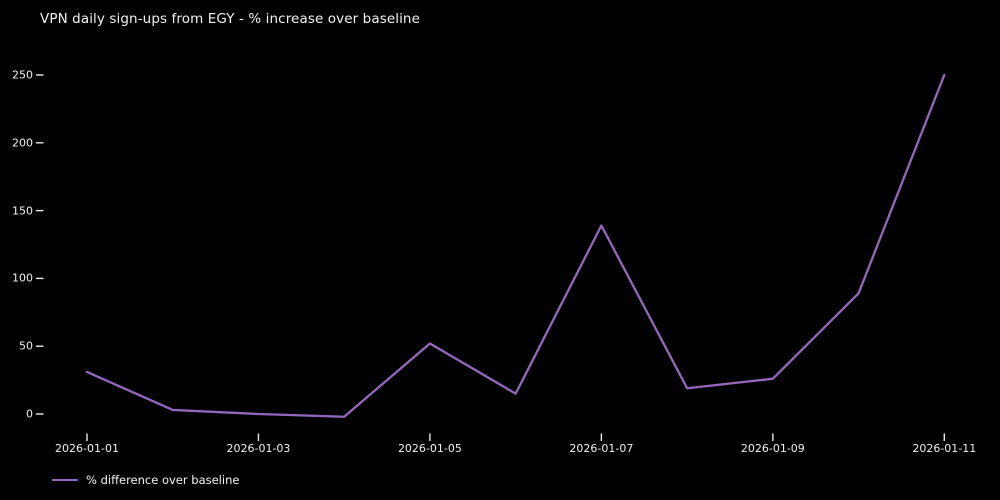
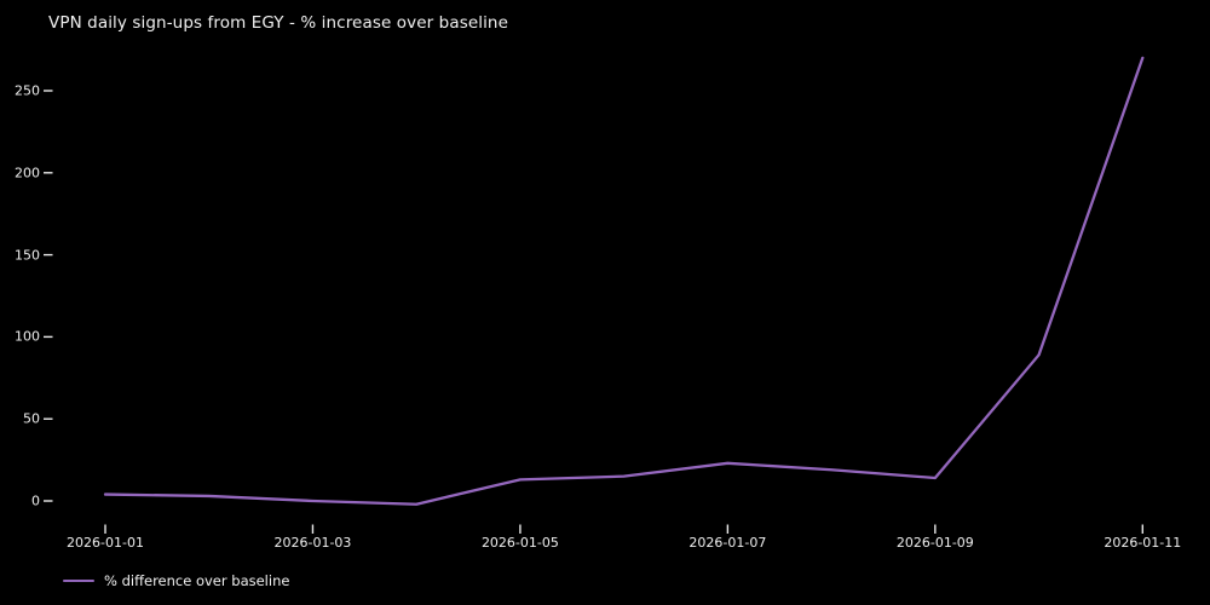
2026-01-01: 31 -> 4
2026-01-05: 52 -> 13
2026-01-07: 139 -> 23
2026-01-09: 26 -> 14
2026-01-11: 250 -> 270
